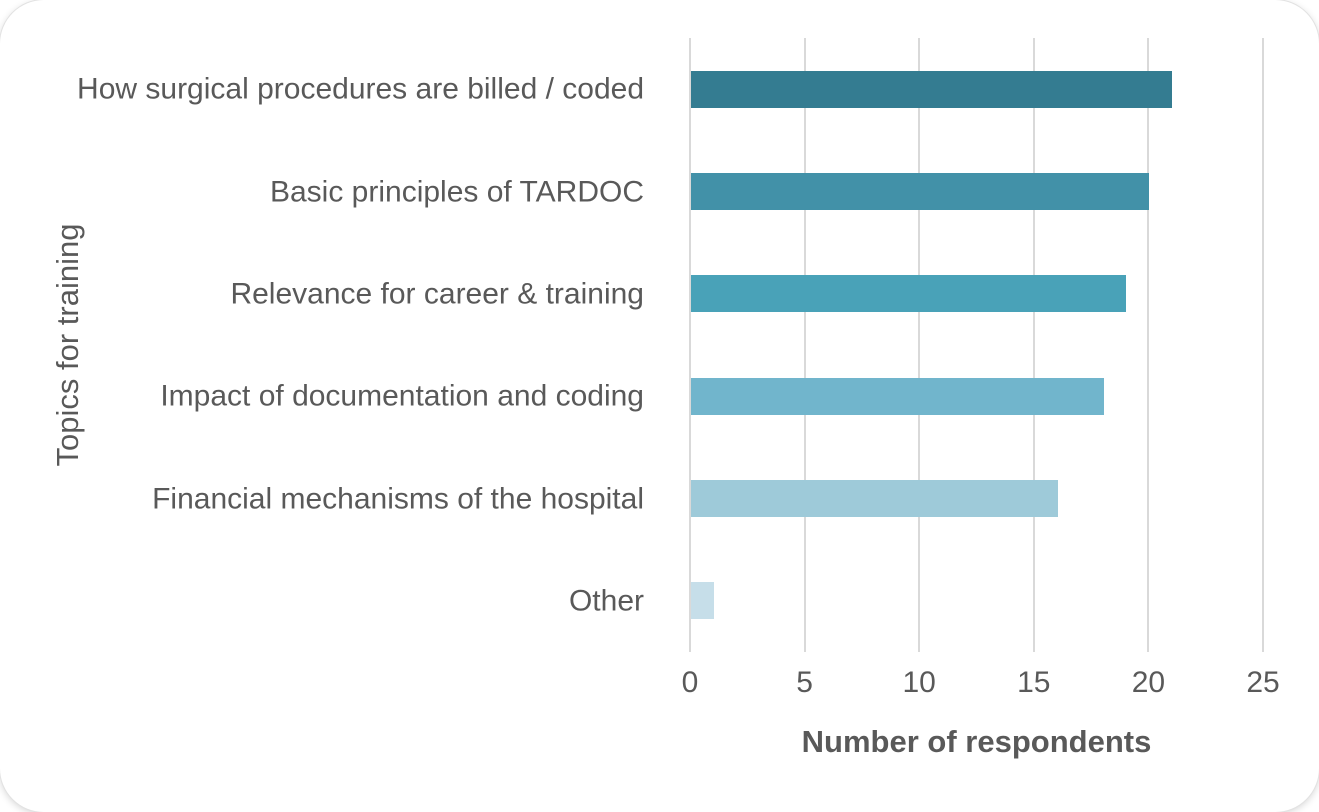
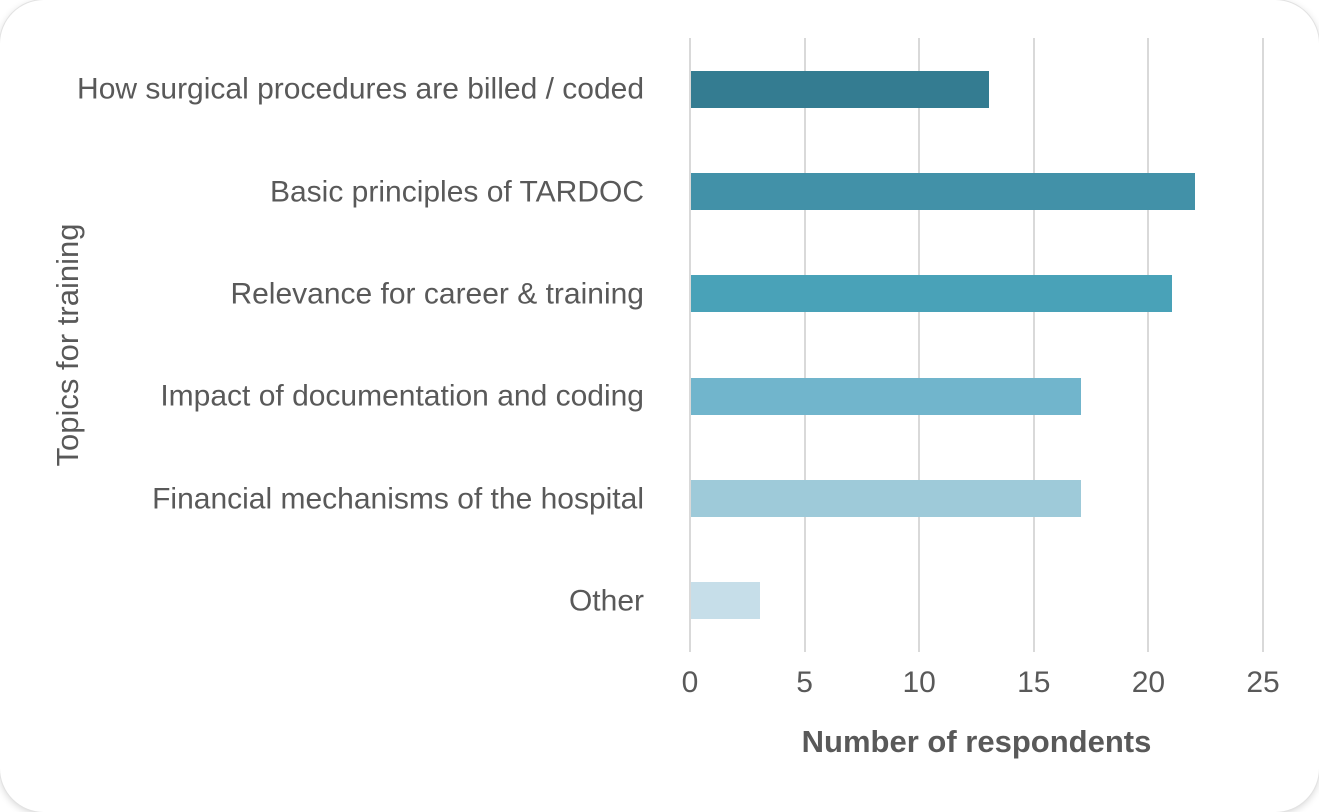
How surgical procedures are billed / coded: 21 -> 13
Basic principles of TARDOC: 20 -> 22
Relevance for career & training: 19 -> 21
Impact of documentation and coding: 18 -> 17
Financial mechanisms of the hospital: 16 -> 17
Other: 1 -> 3
